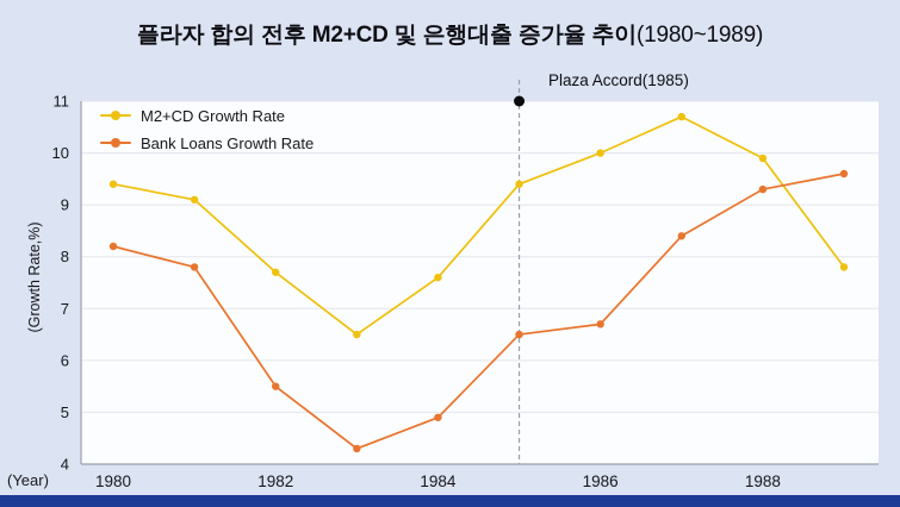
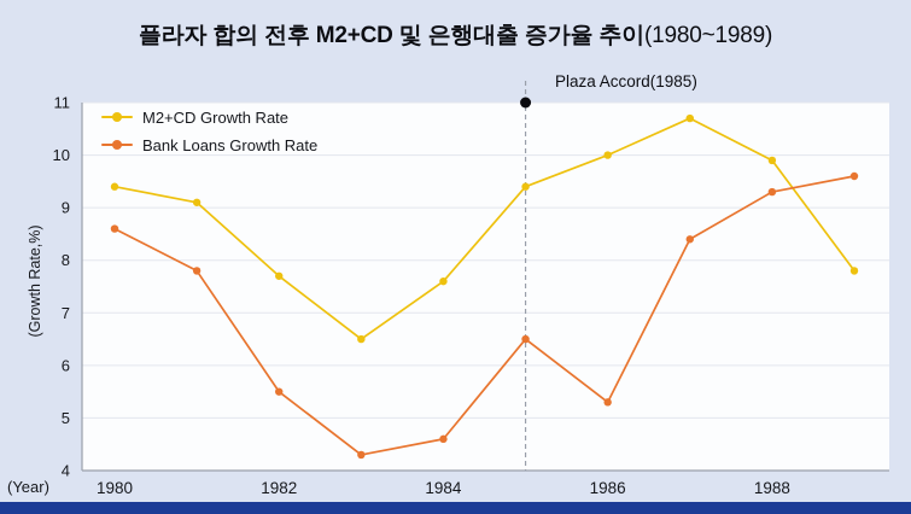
Bank Loans Growth Rate/1980: 8.2 -> 8.6
Bank Loans Growth Rate/1984: 4.9 -> 4.6
Bank Loans Growth Rate/1986: 6.7 -> 5.3
